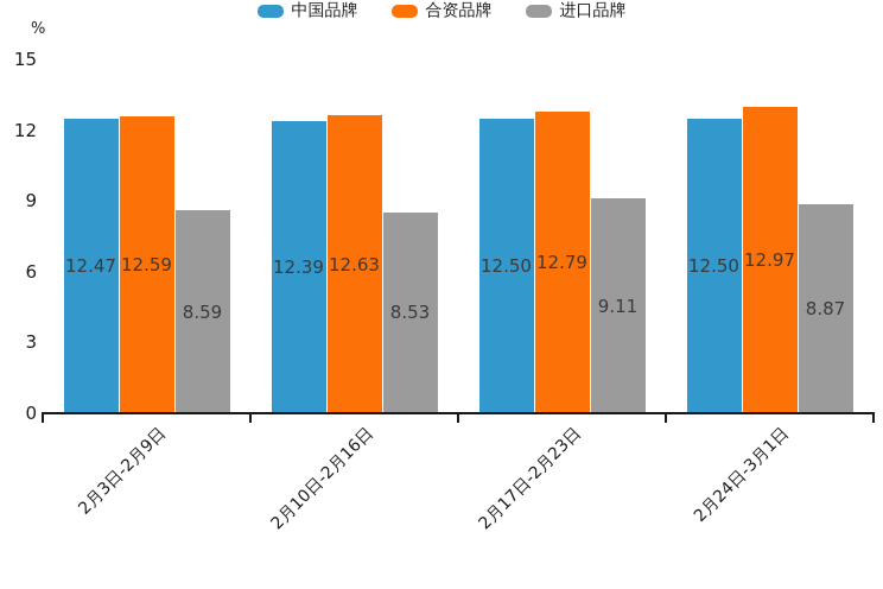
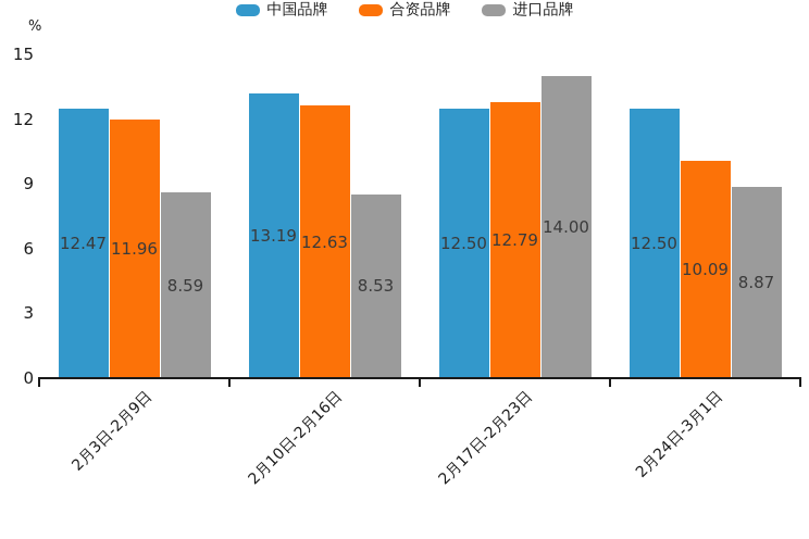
合资品牌/2月3日-2月9日: 12.59 -> 11.96
中国品牌/2月10日-2月16日: 12.39 -> 13.19
进口品牌/2月17日-2月23日: 9.11 -> 14.00
合资品牌/2月24日-3月1日: 12.97 -> 10.09
